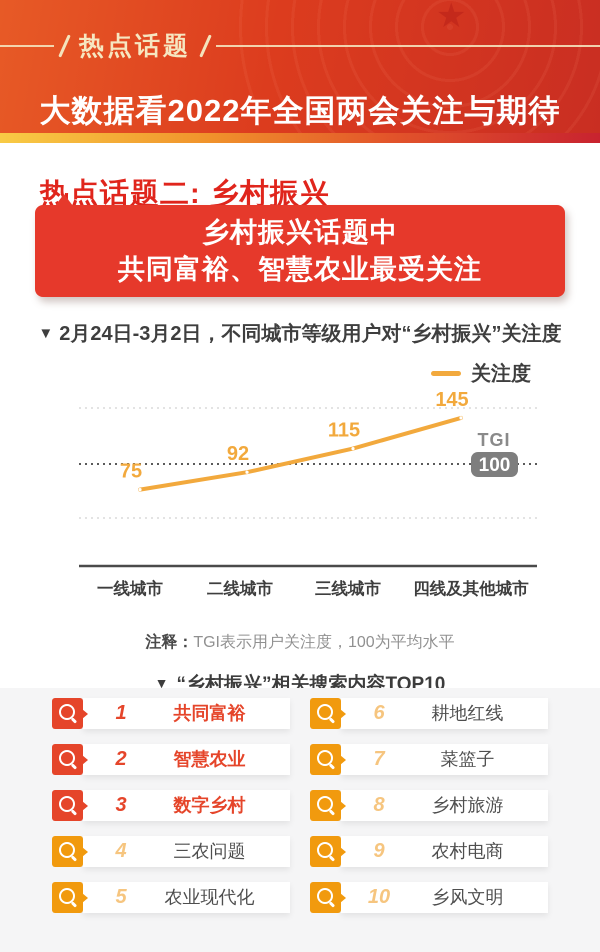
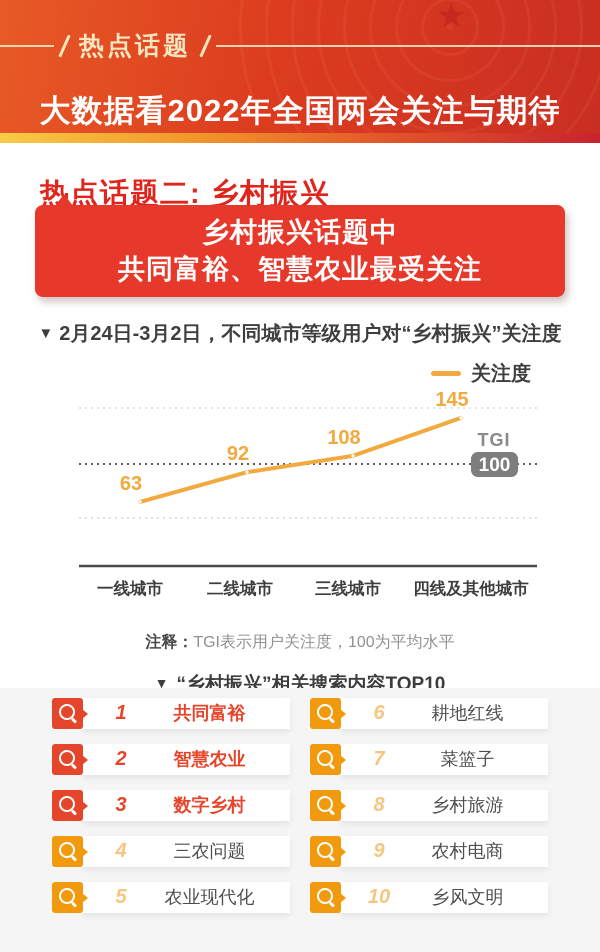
一线城市: 75 -> 63
三线城市: 115 -> 108
